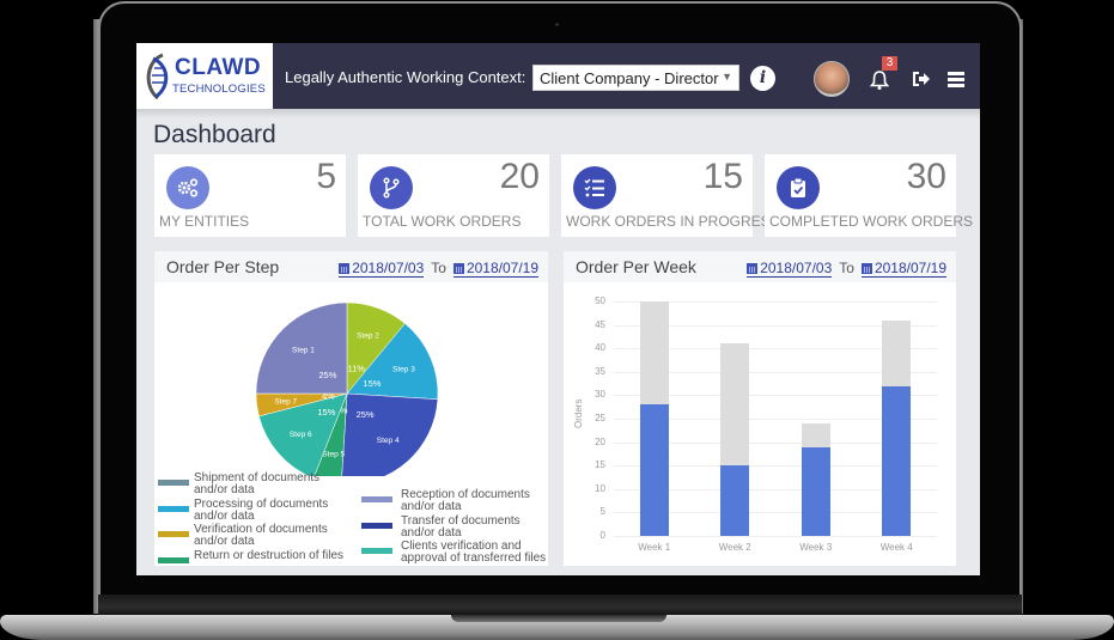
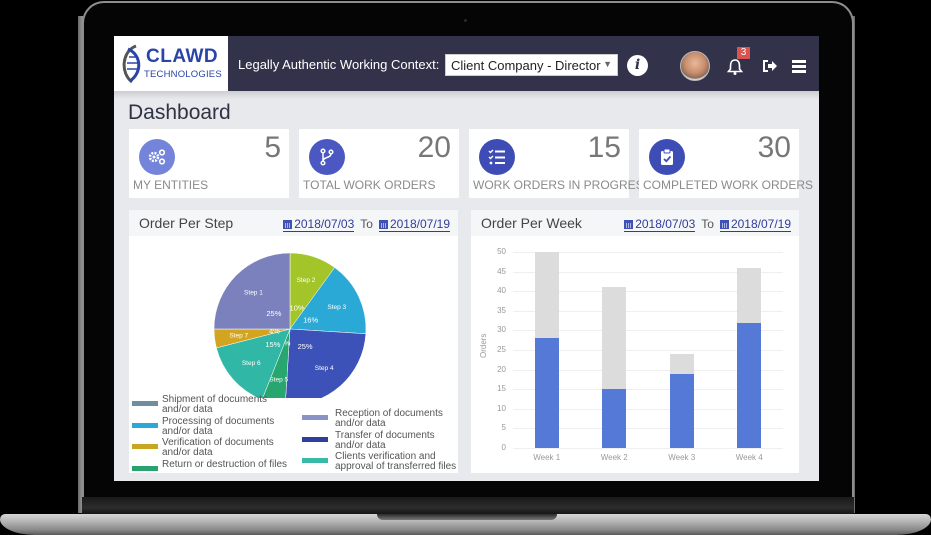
Order Per Step/Step 2: 11% -> 10%
Order Per Step/Step 3: 15% -> 16%
